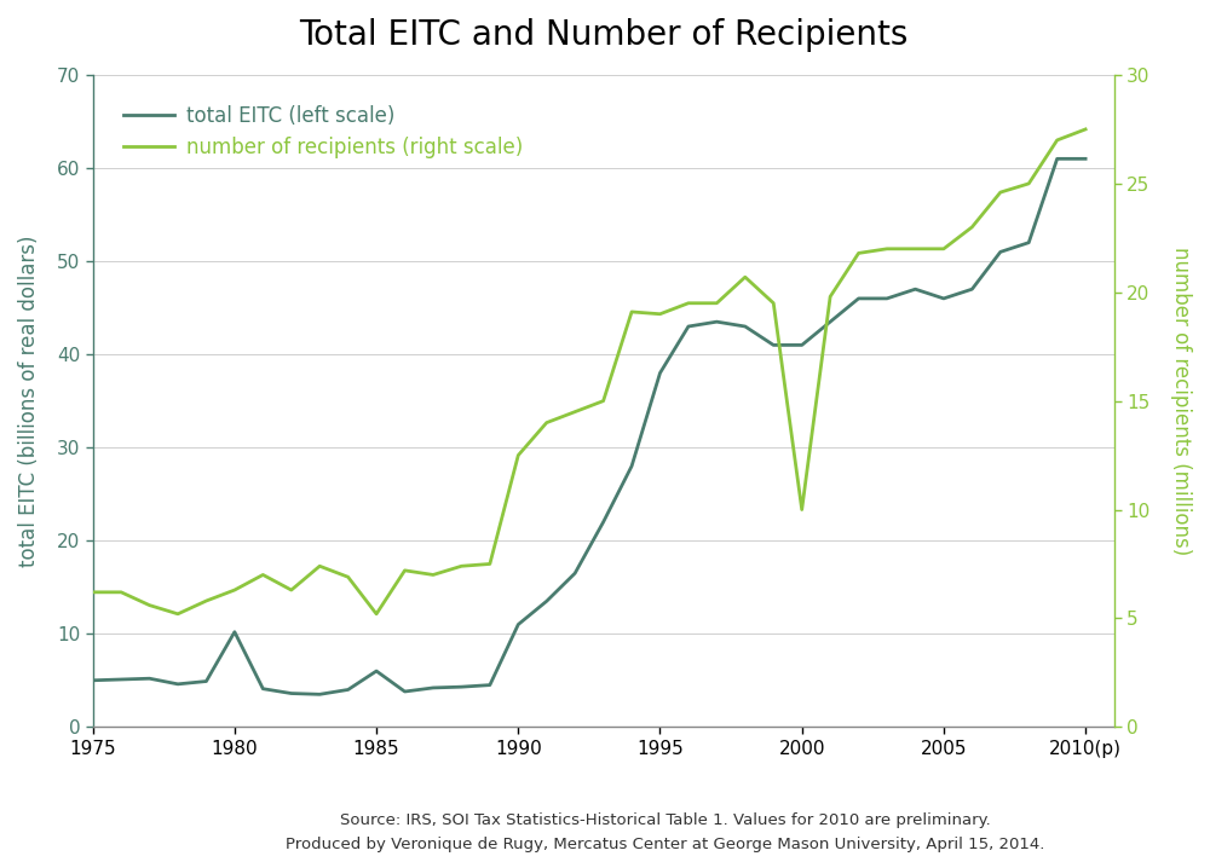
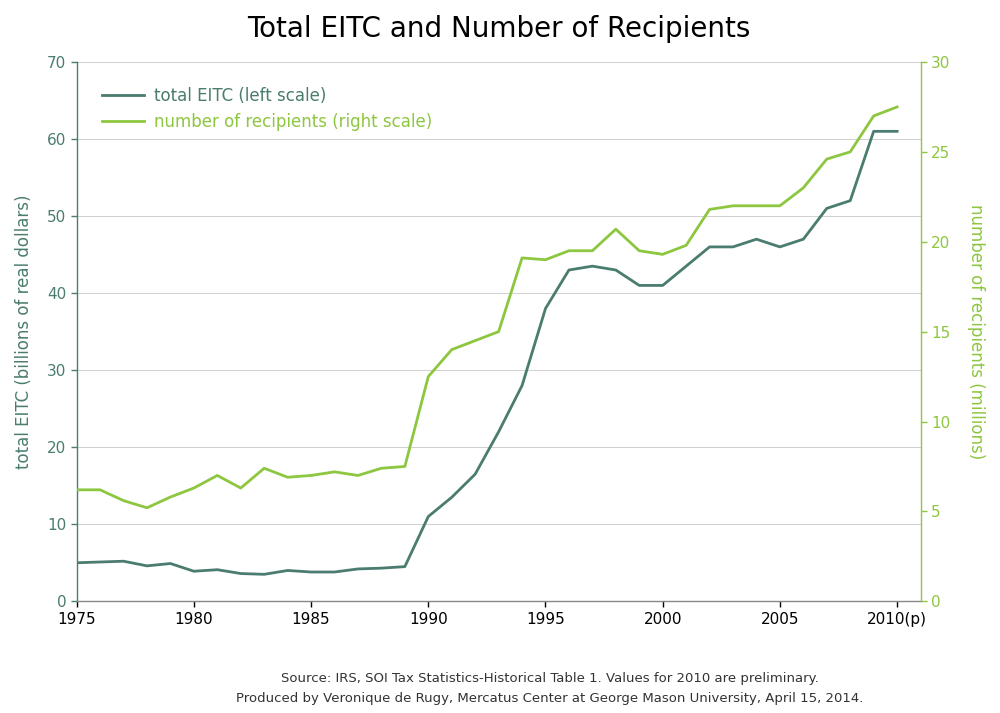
total EITC (left scale)/1980: 10.2 -> 3.9
total EITC (left scale)/1985: 6.0 -> 3.8
number of recipients (right scale)/1985: 5.2 -> 7.0
number of recipients (right scale)/2000: 10.0 -> 19.3
